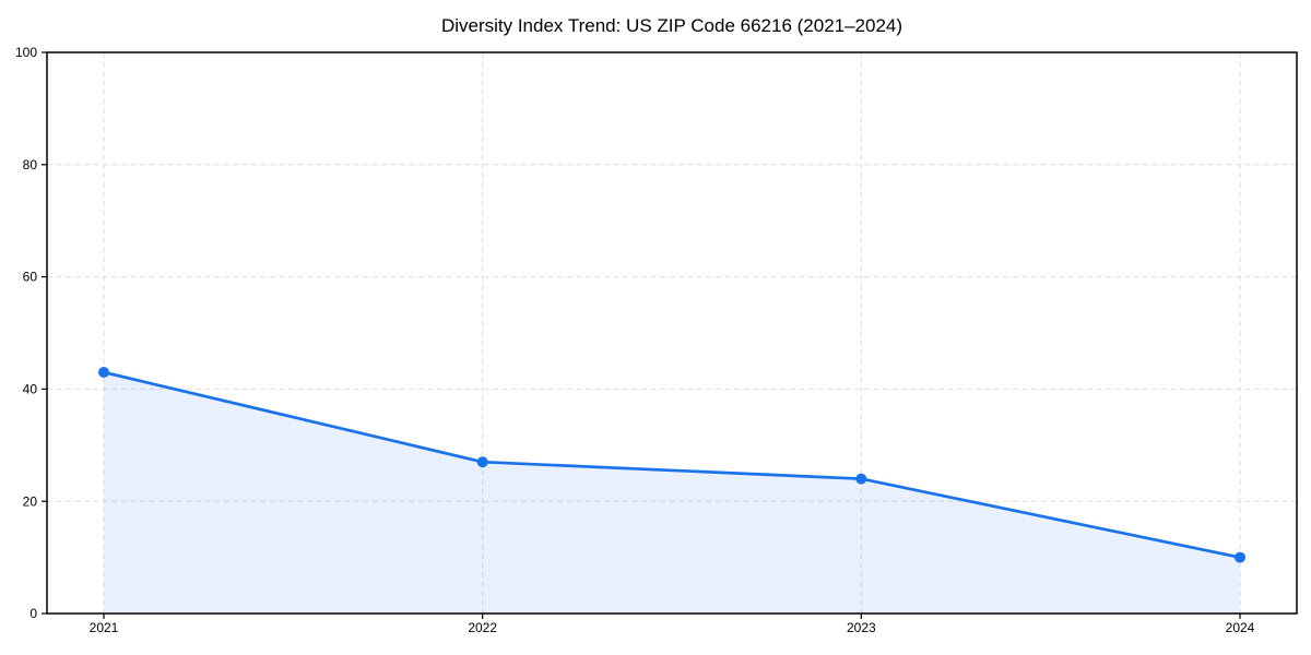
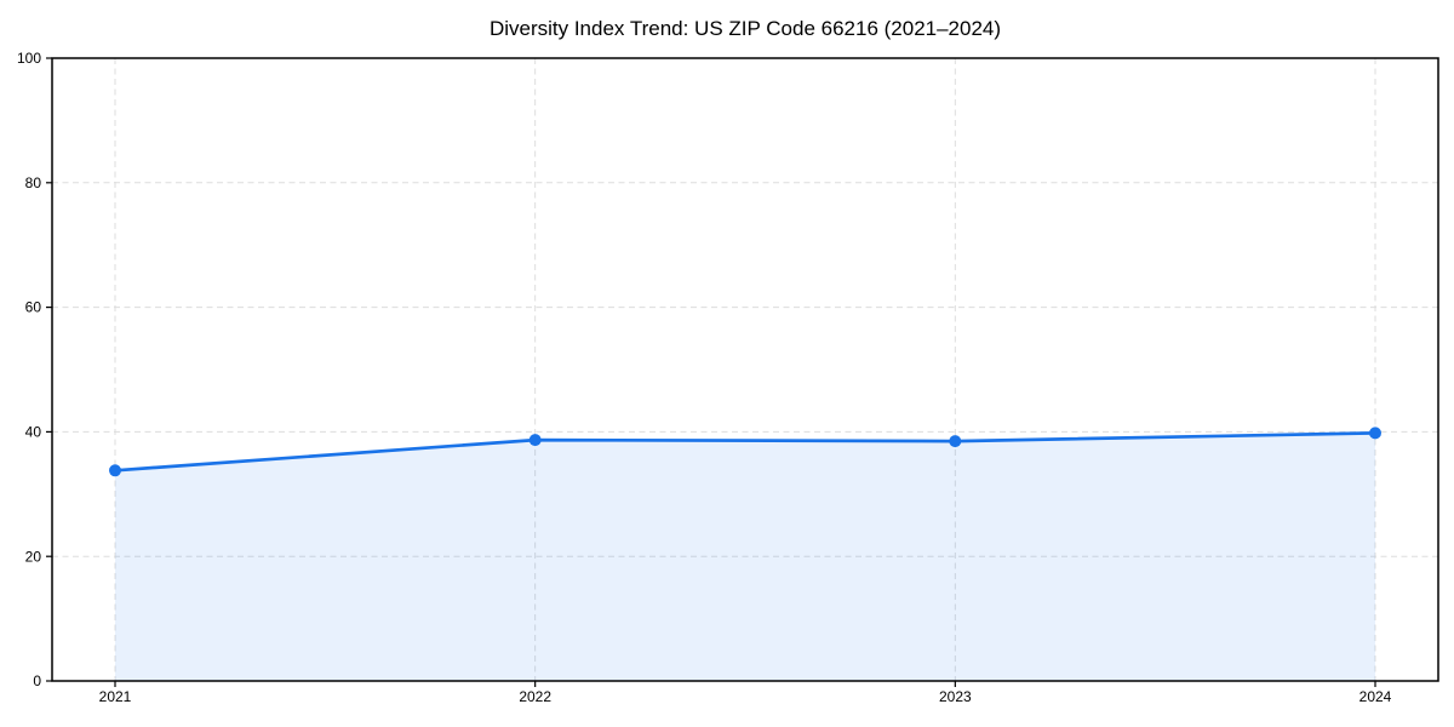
2021: 43 -> 34
2022: 27 -> 39
2023: 24 -> 38
2024: 10 -> 40
